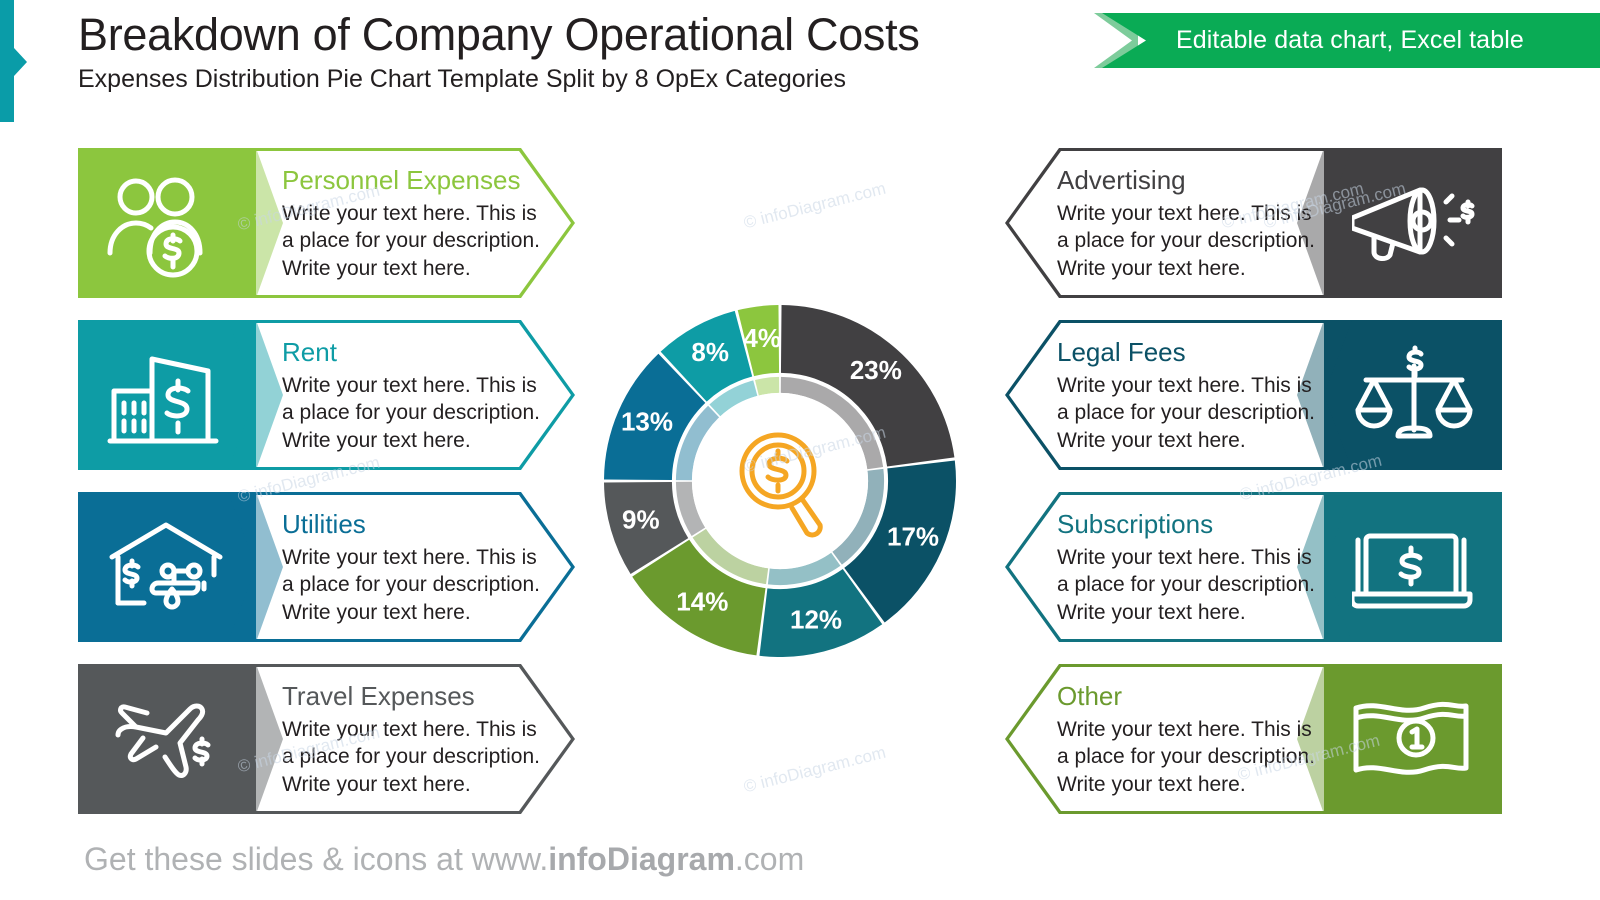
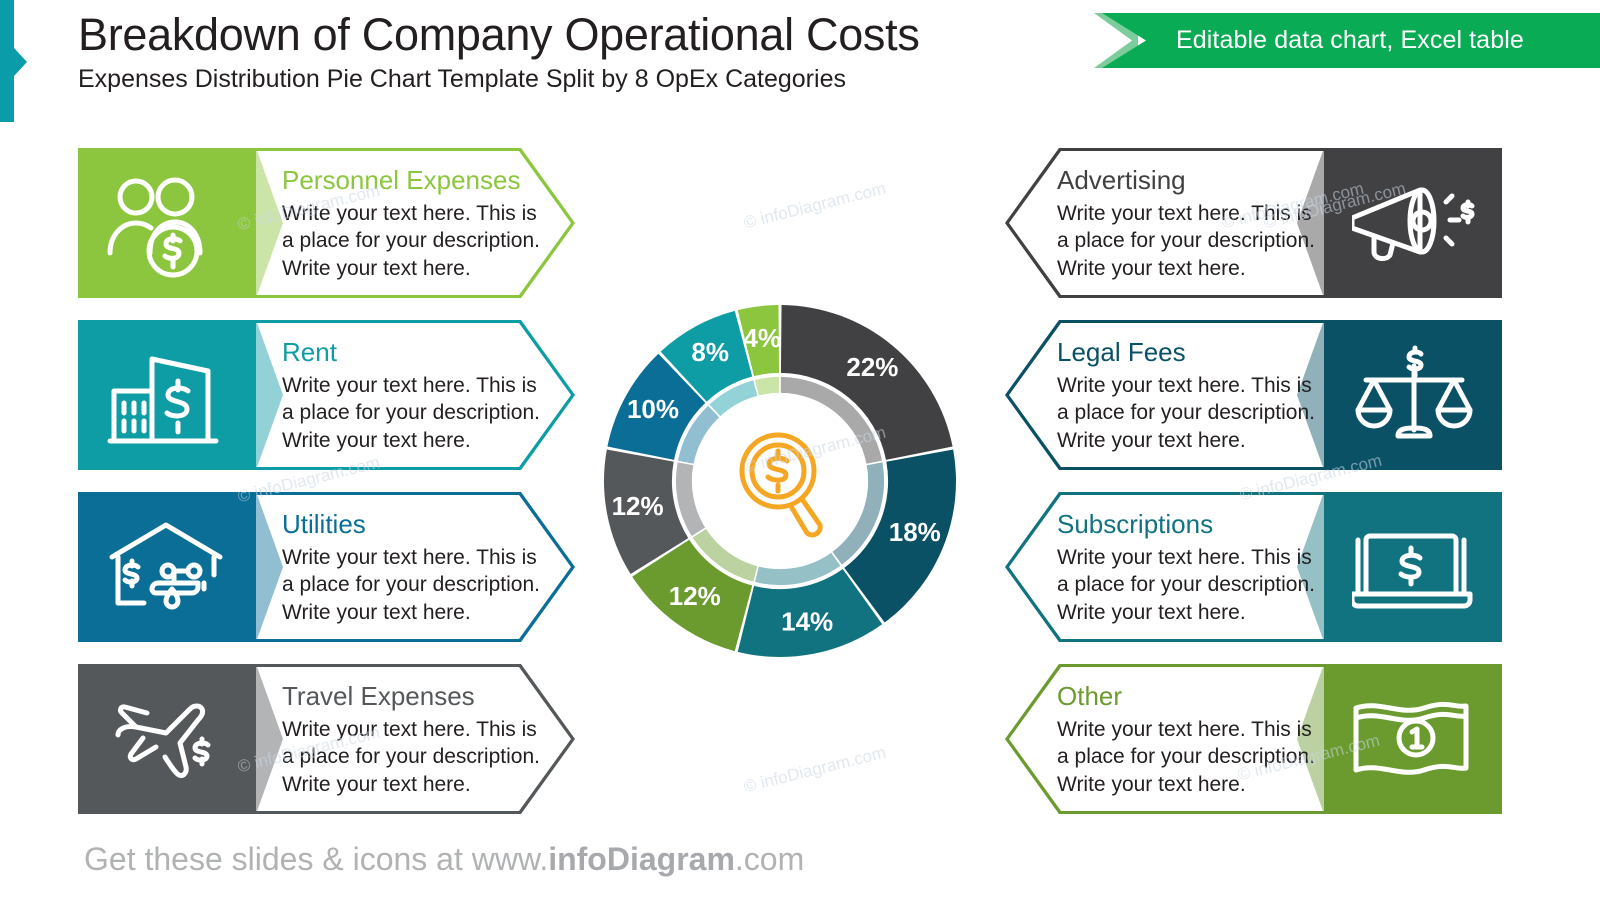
Advertising: 23% -> 22%
Legal Fees: 17% -> 18%
Subscriptions: 12% -> 14%
Other: 14% -> 12%
Travel Expenses: 9% -> 12%
Utilities: 13% -> 10%
